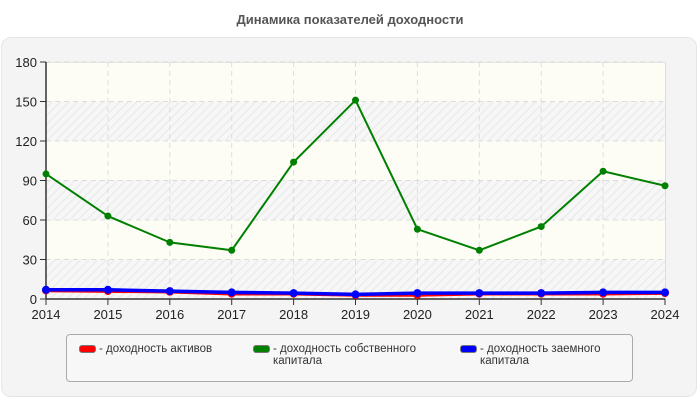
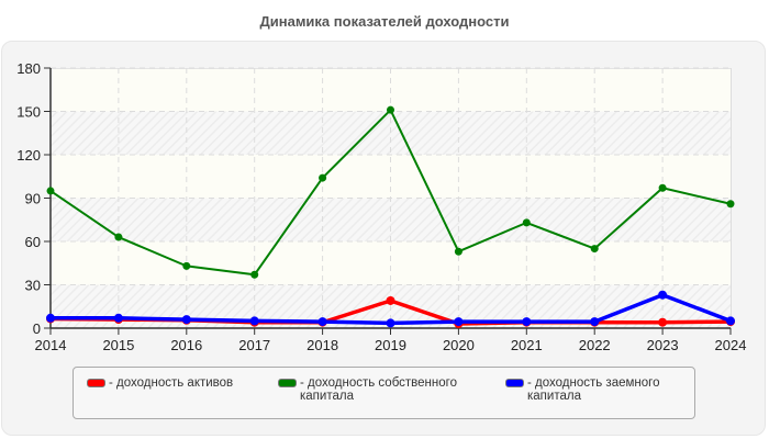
- доходность активов/2019: 3 -> 19
- доходность собственного капитала/2021: 37 -> 73
- доходность заемного капитала/2023: 5 -> 23
